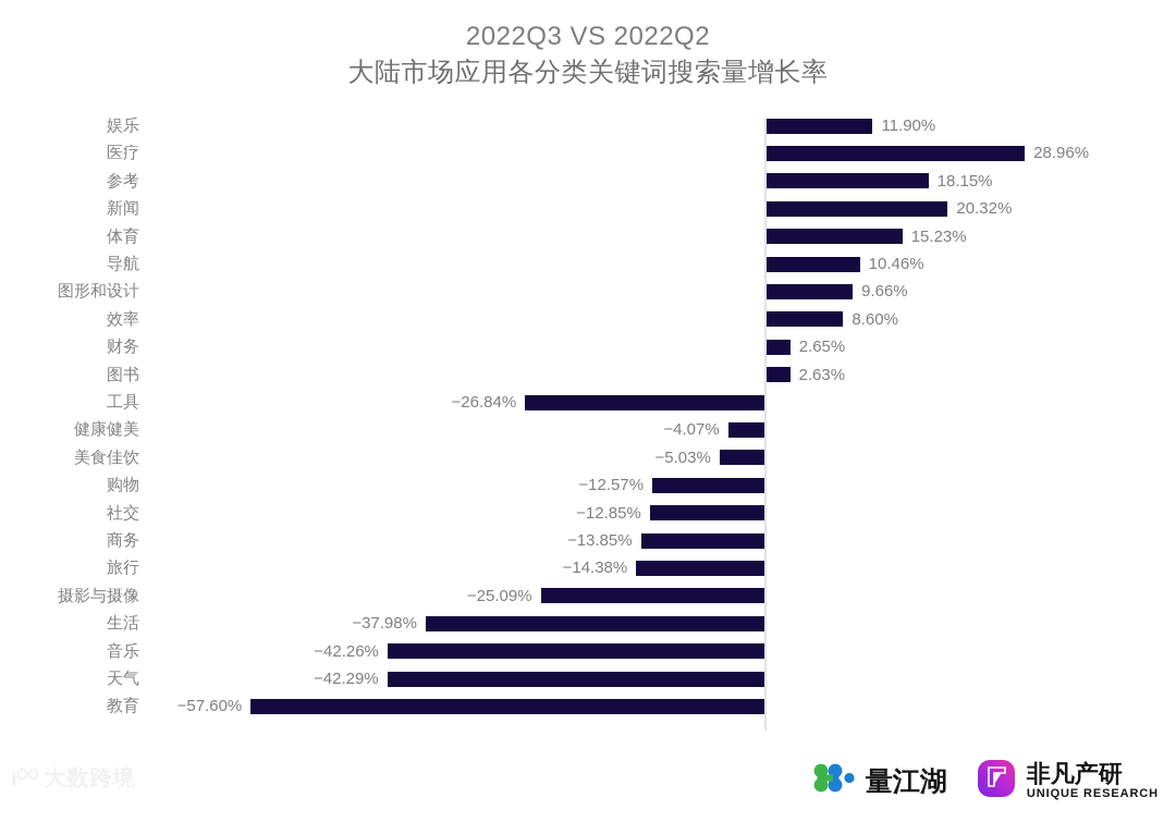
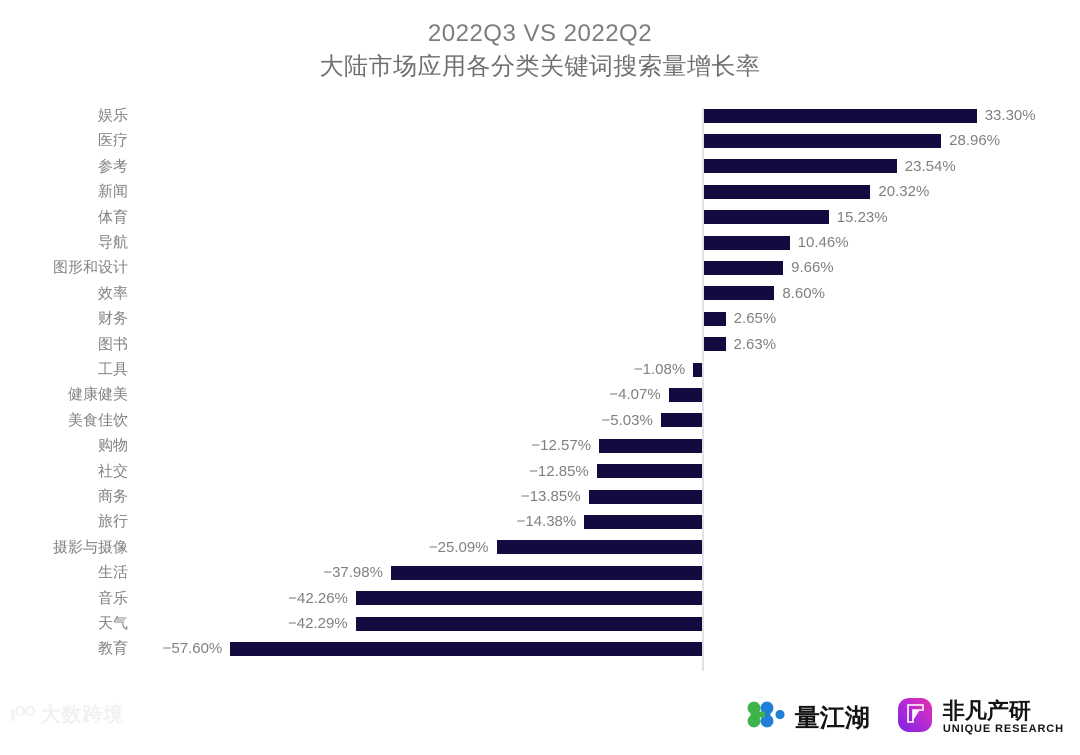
娱乐: 11.90% -> 33.30%
参考: 18.15% -> 23.54%
工具: −26.84% -> −1.08%
